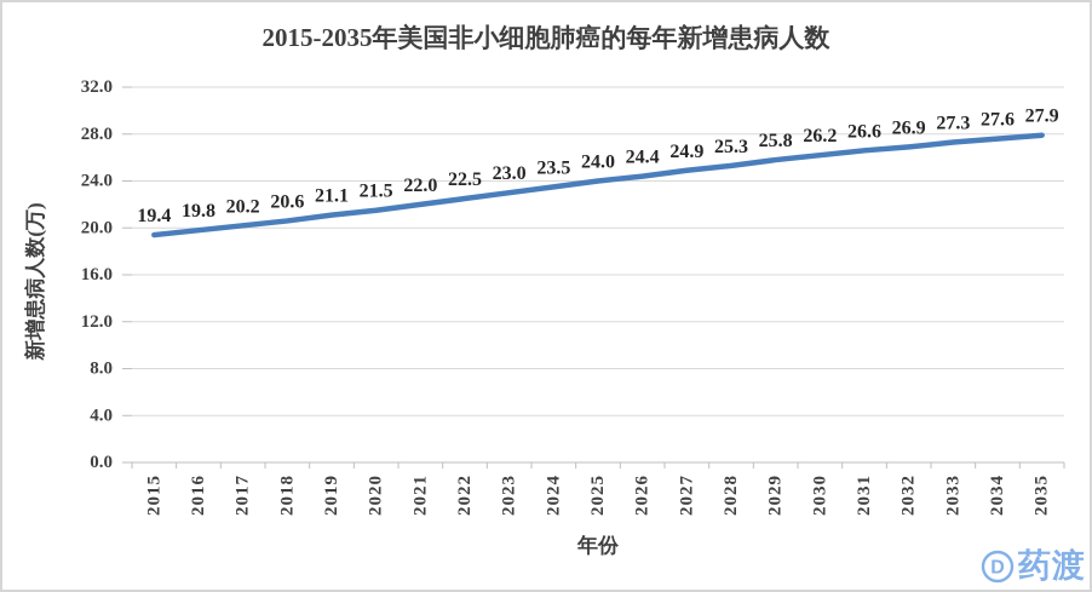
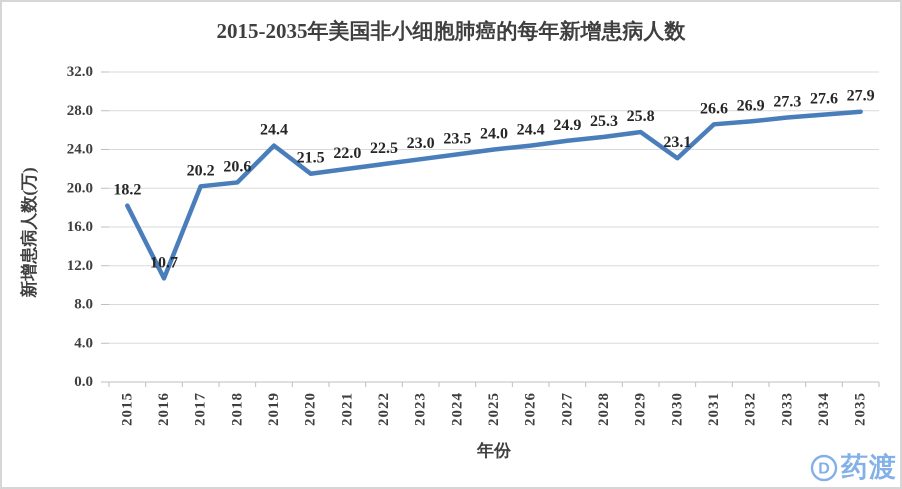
2015: 19.4 -> 18.2
2016: 19.8 -> 10.7
2019: 21.1 -> 24.4
2030: 26.2 -> 23.1
